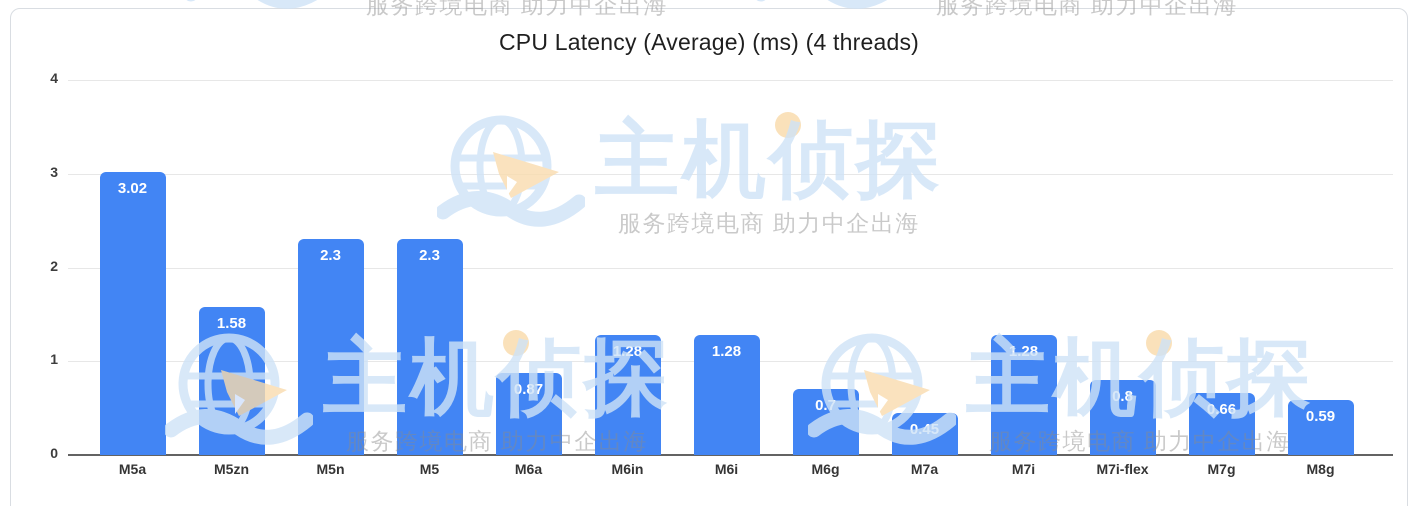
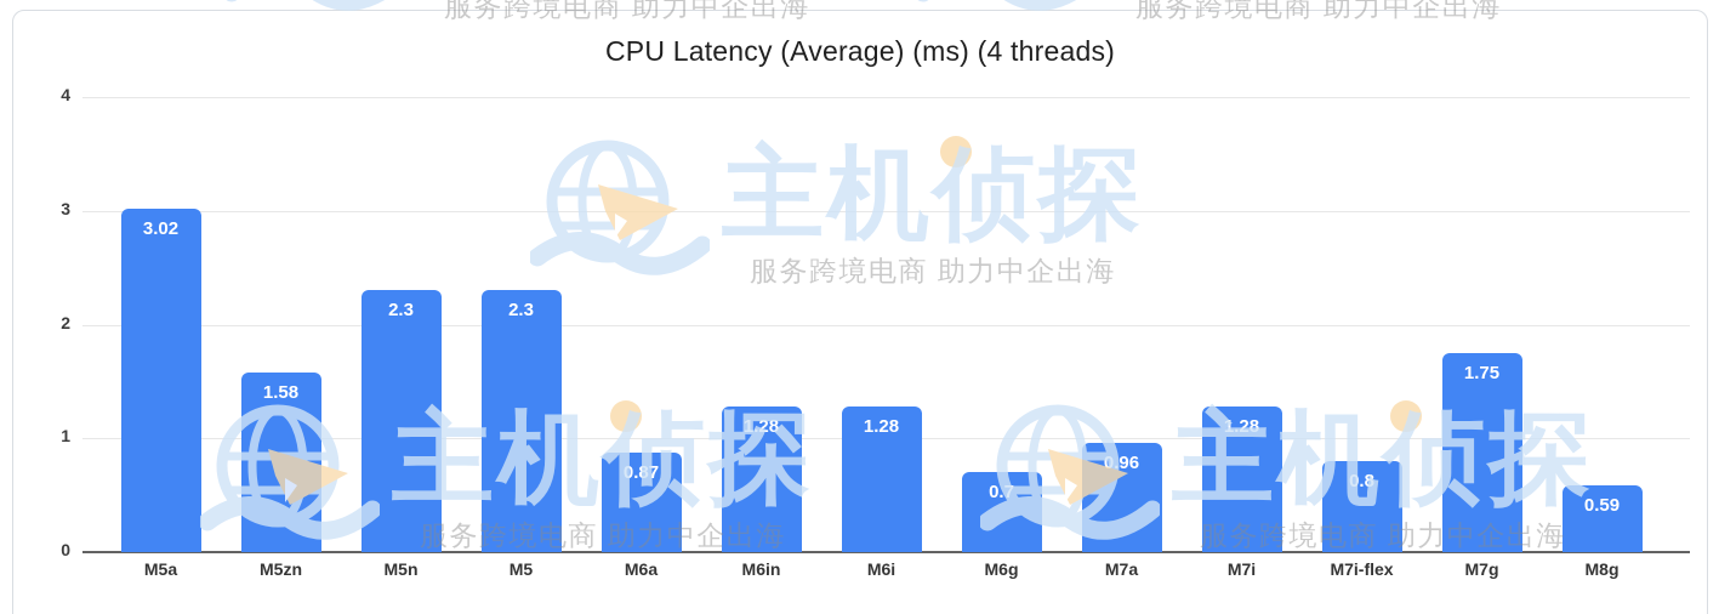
M7a: 0.45 -> 0.96
M7g: 0.66 -> 1.75
